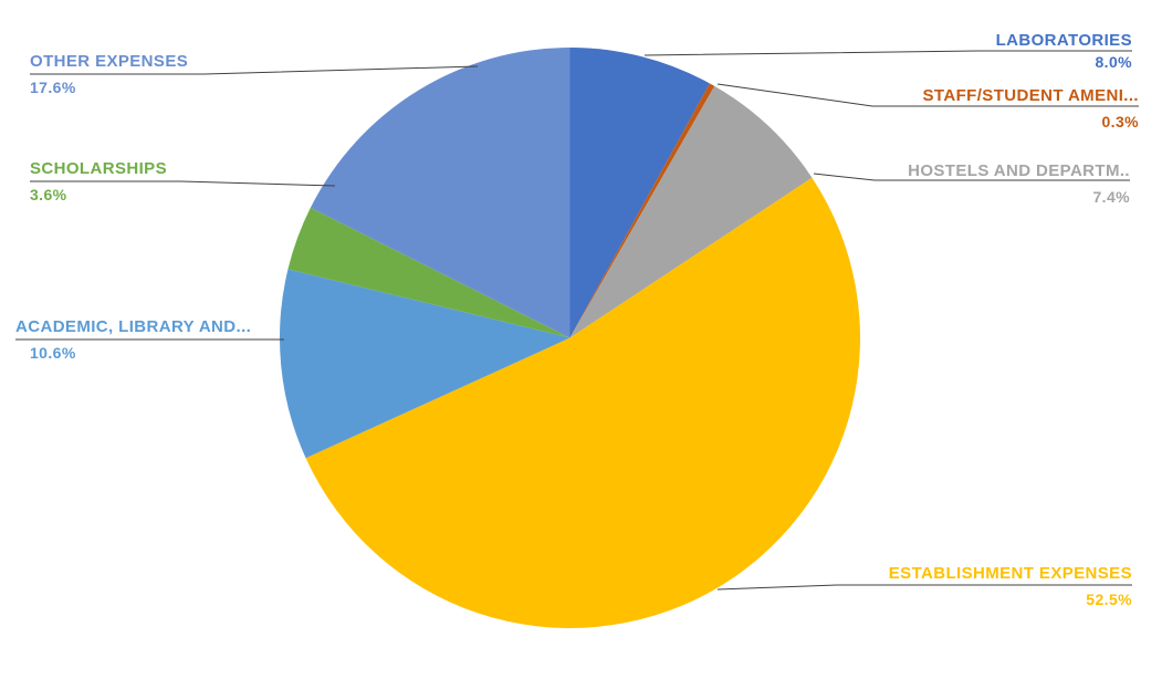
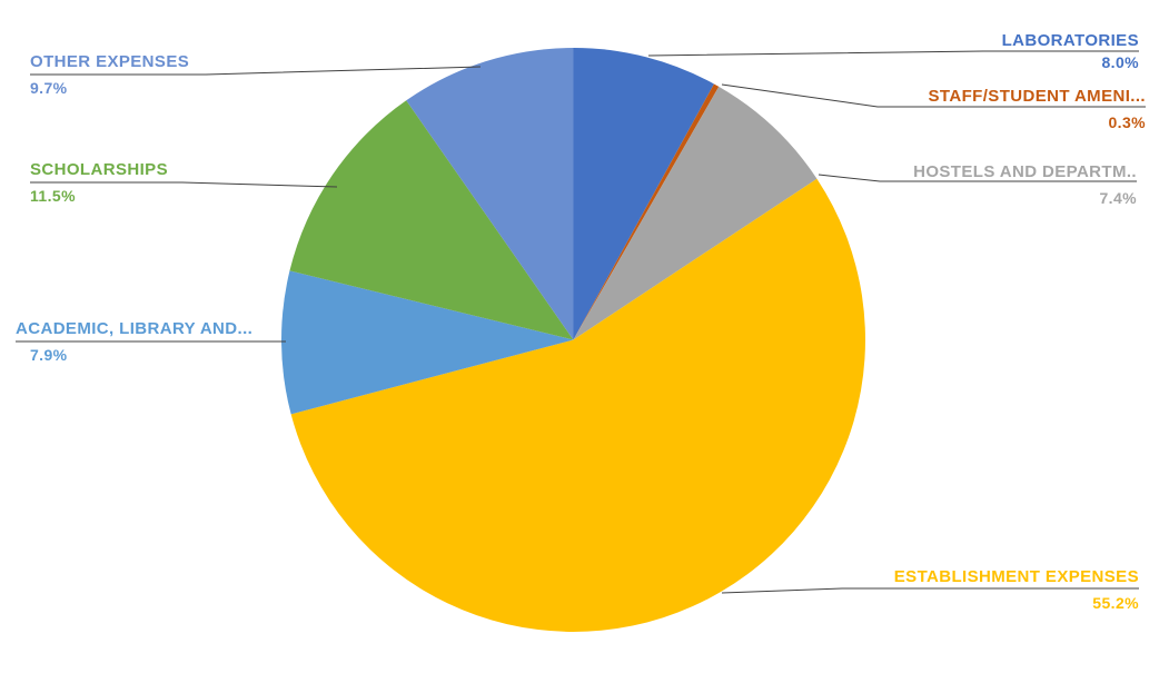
ESTABLISHMENT EXPENSES: 52.5% -> 55.2%
ACADEMIC, LIBRARY AND...: 10.6% -> 7.9%
SCHOLARSHIPS: 3.6% -> 11.5%
OTHER EXPENSES: 17.6% -> 9.7%
